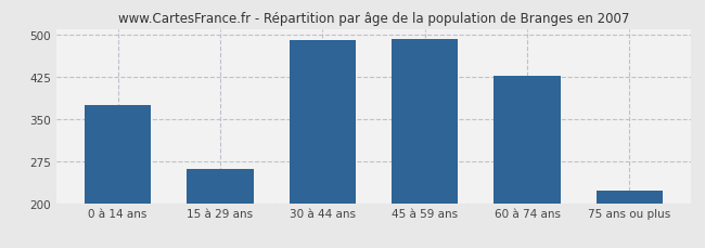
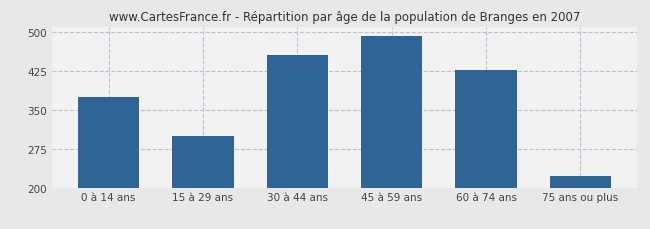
15 à 29 ans: 260 -> 300
30 à 44 ans: 490 -> 455
